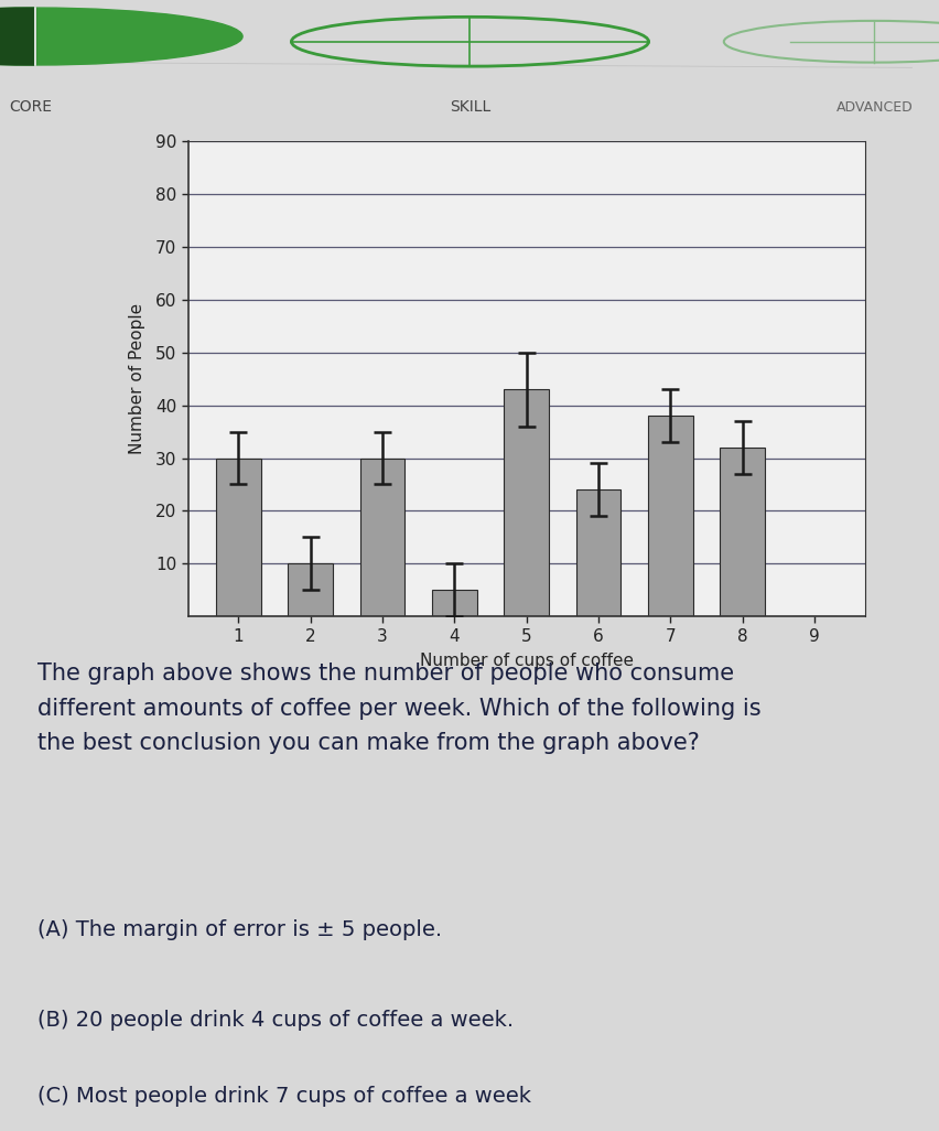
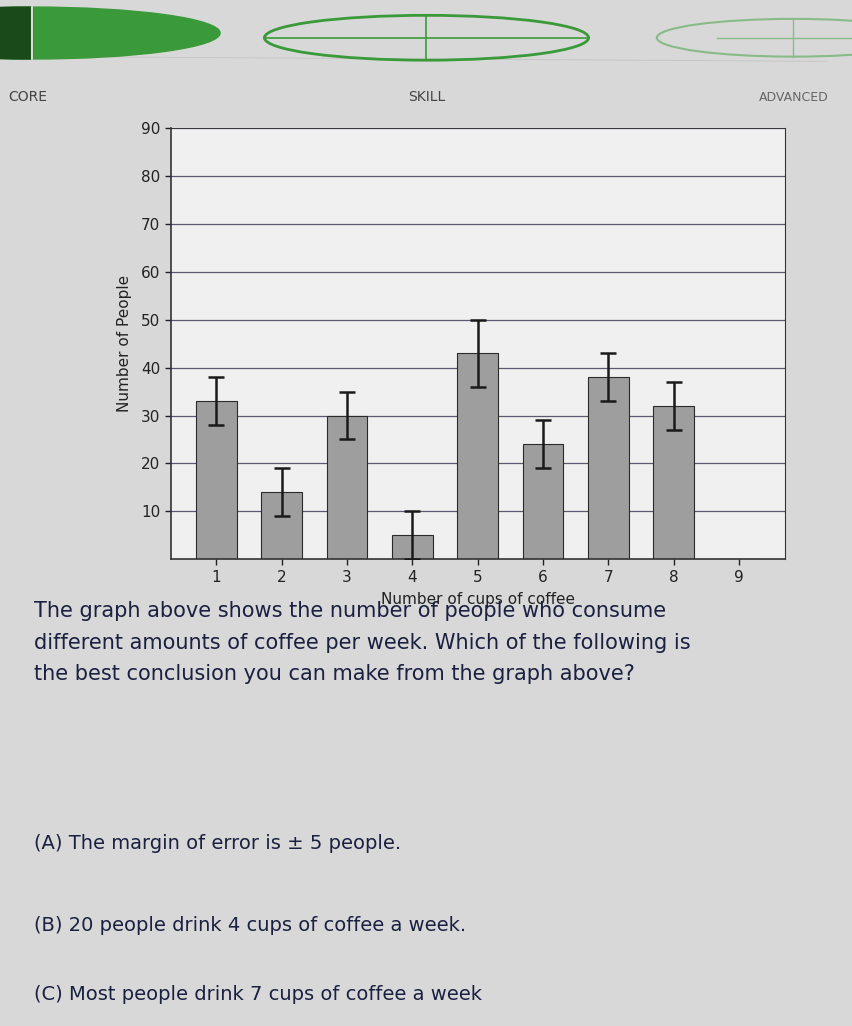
1: 30 -> 33
2: 10 -> 14
